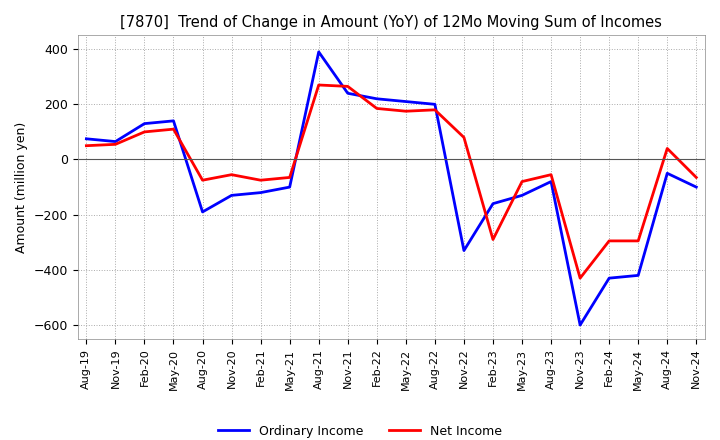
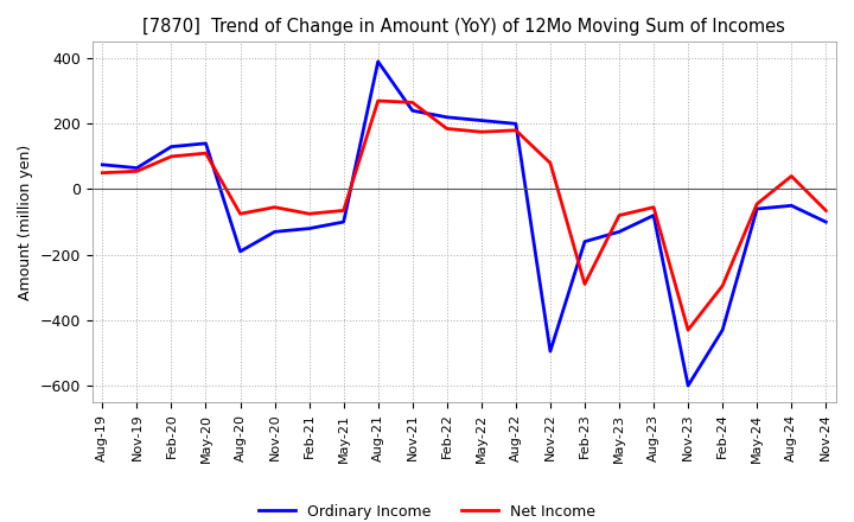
Ordinary Income/Nov-22: -330 -> -495
Ordinary Income/May-24: -420 -> -60
Net Income/May-24: -295 -> -45
